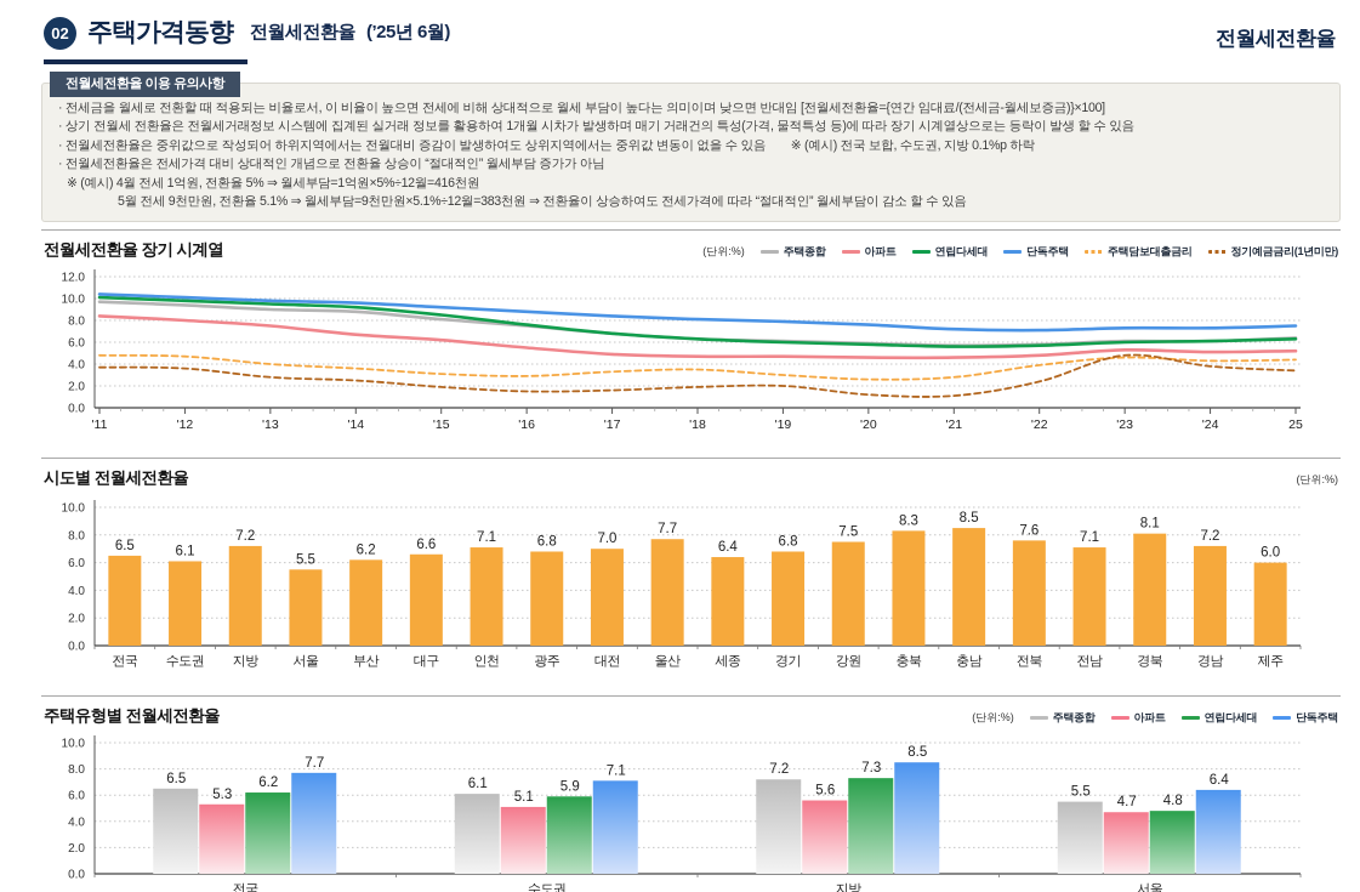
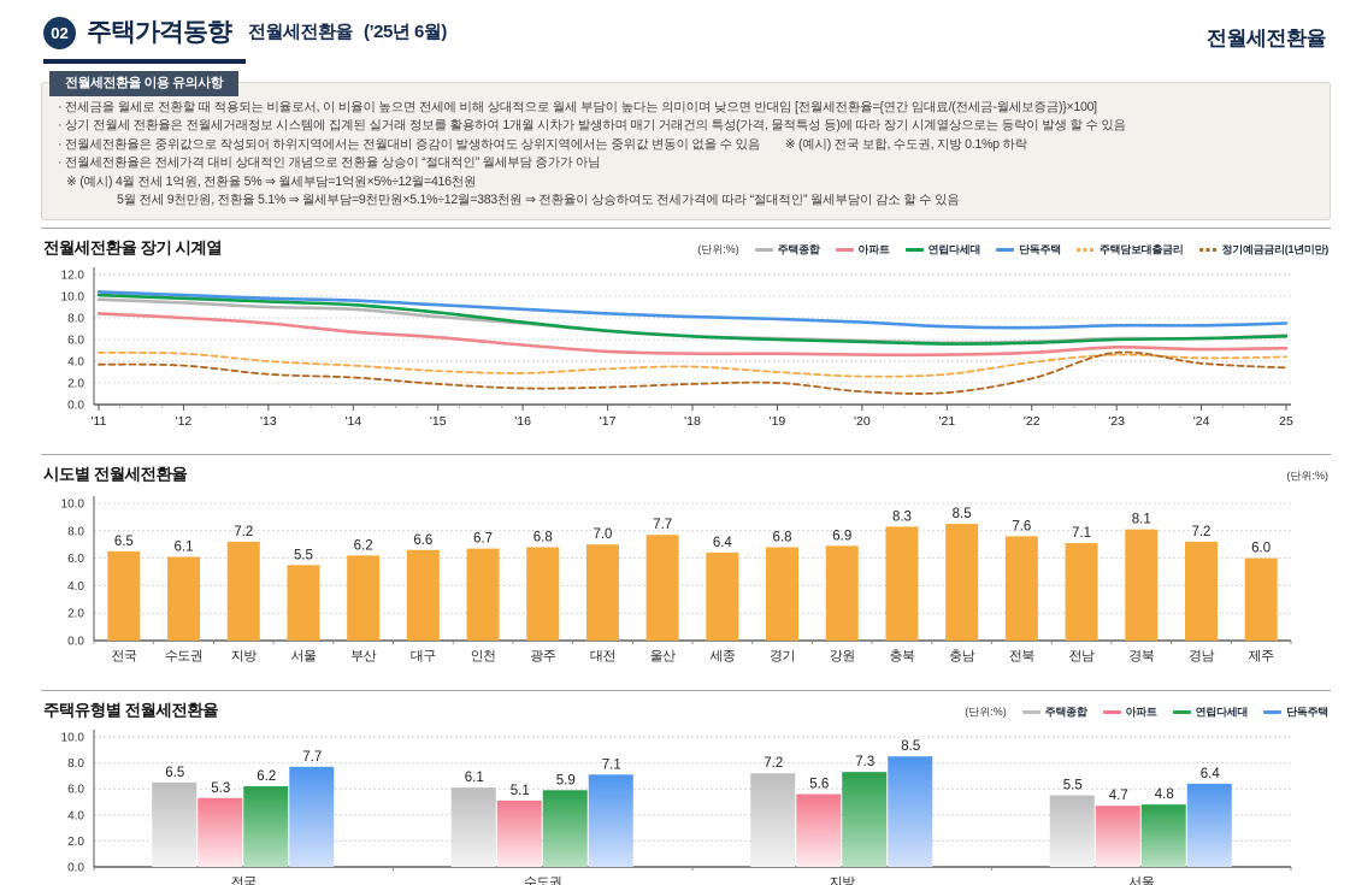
시도별 전월세전환율/인천: 7.1 -> 6.7
시도별 전월세전환율/강원: 7.5 -> 6.9
